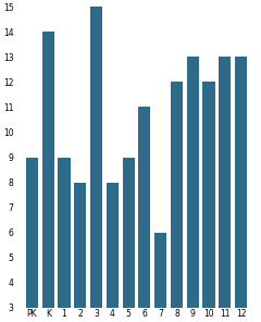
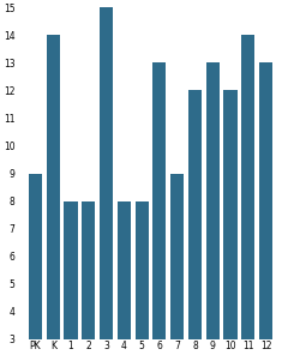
1: 9 -> 8
5: 9 -> 8
6: 11 -> 13
7: 6 -> 9
11: 13 -> 14
